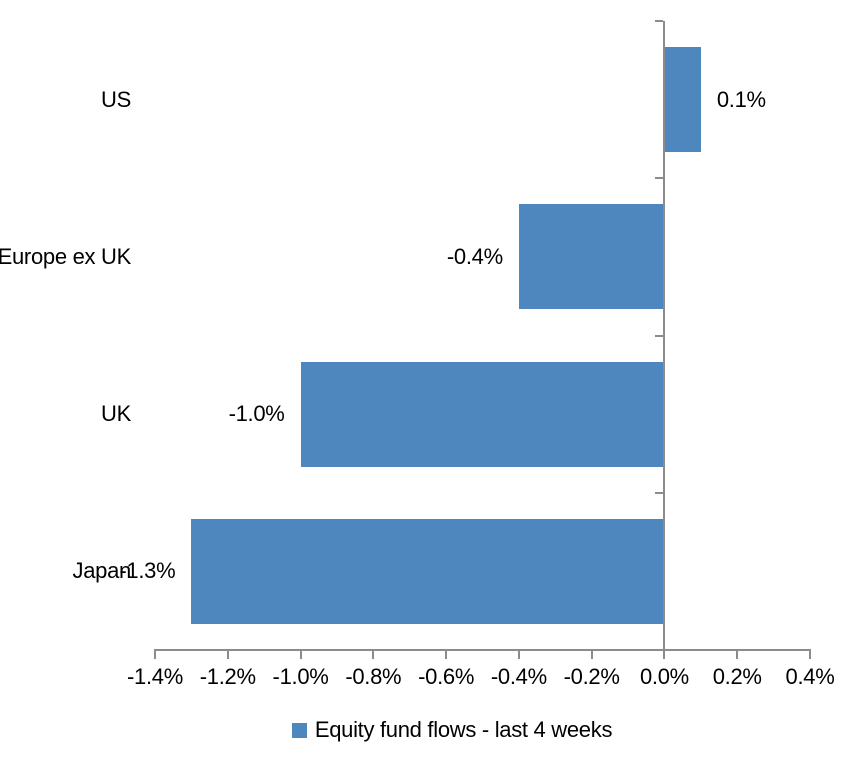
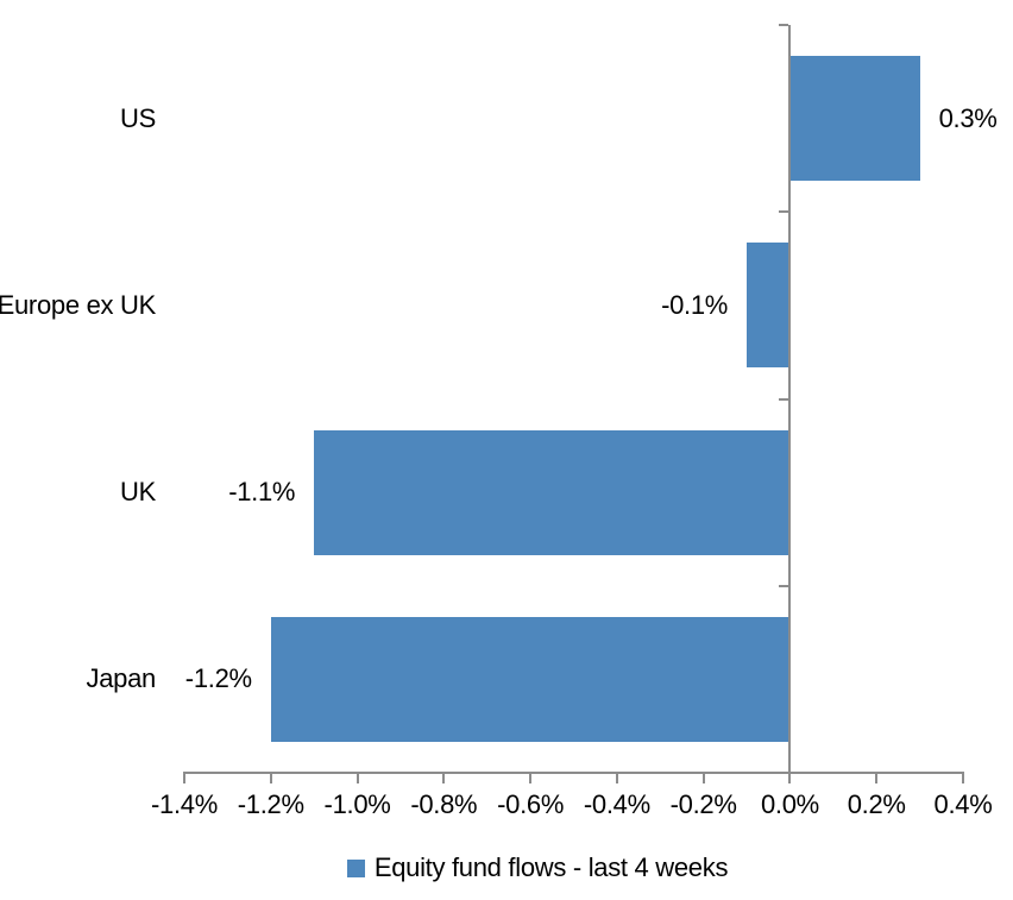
US: 0.1% -> 0.3%
Europe ex UK: -0.4% -> -0.1%
UK: -1.0% -> -1.1%
Japan: -1.3% -> -1.2%
